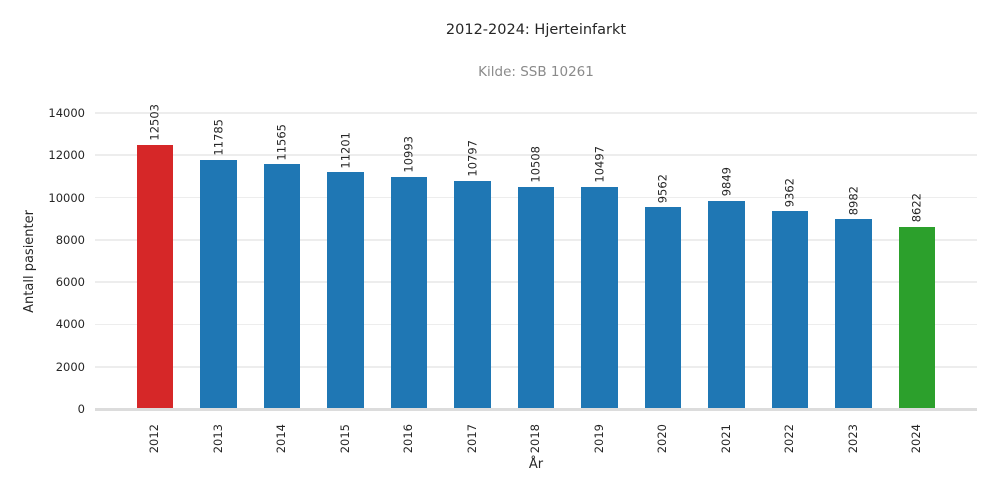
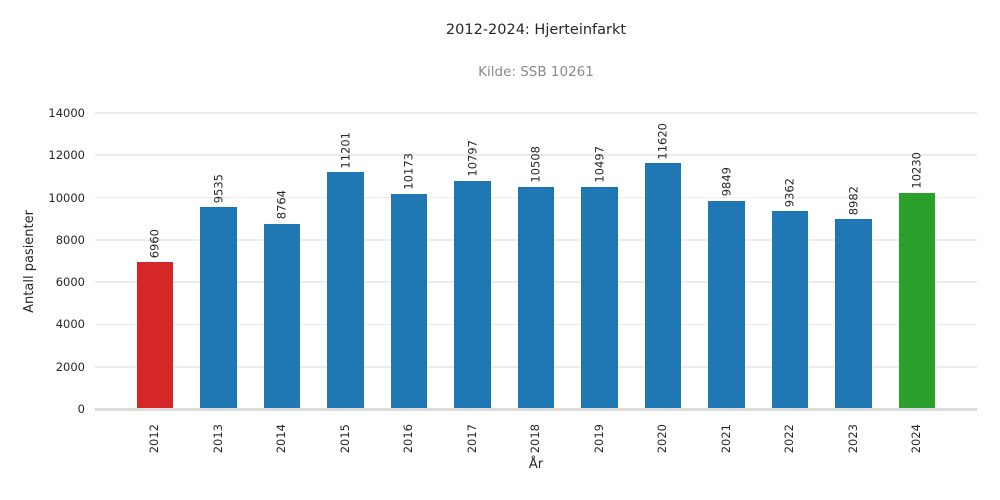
2012: 12503 -> 6960
2013: 11785 -> 9535
2014: 11565 -> 8764
2016: 10993 -> 10173
2020: 9562 -> 11620
2024: 8622 -> 10230
